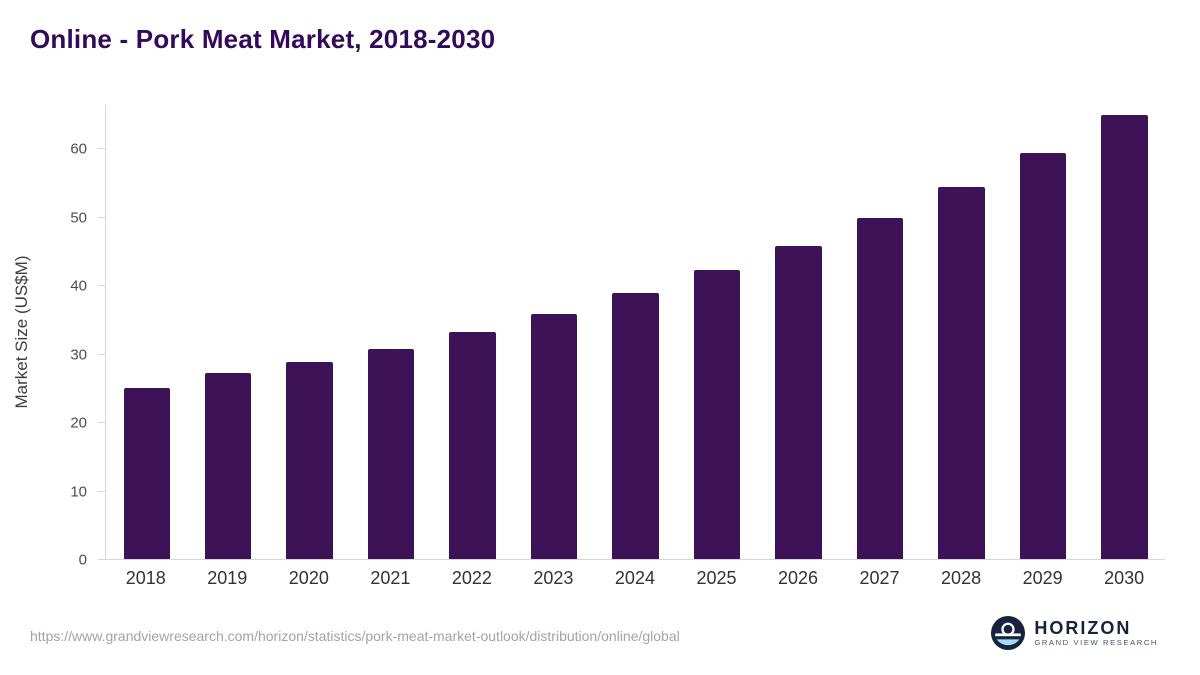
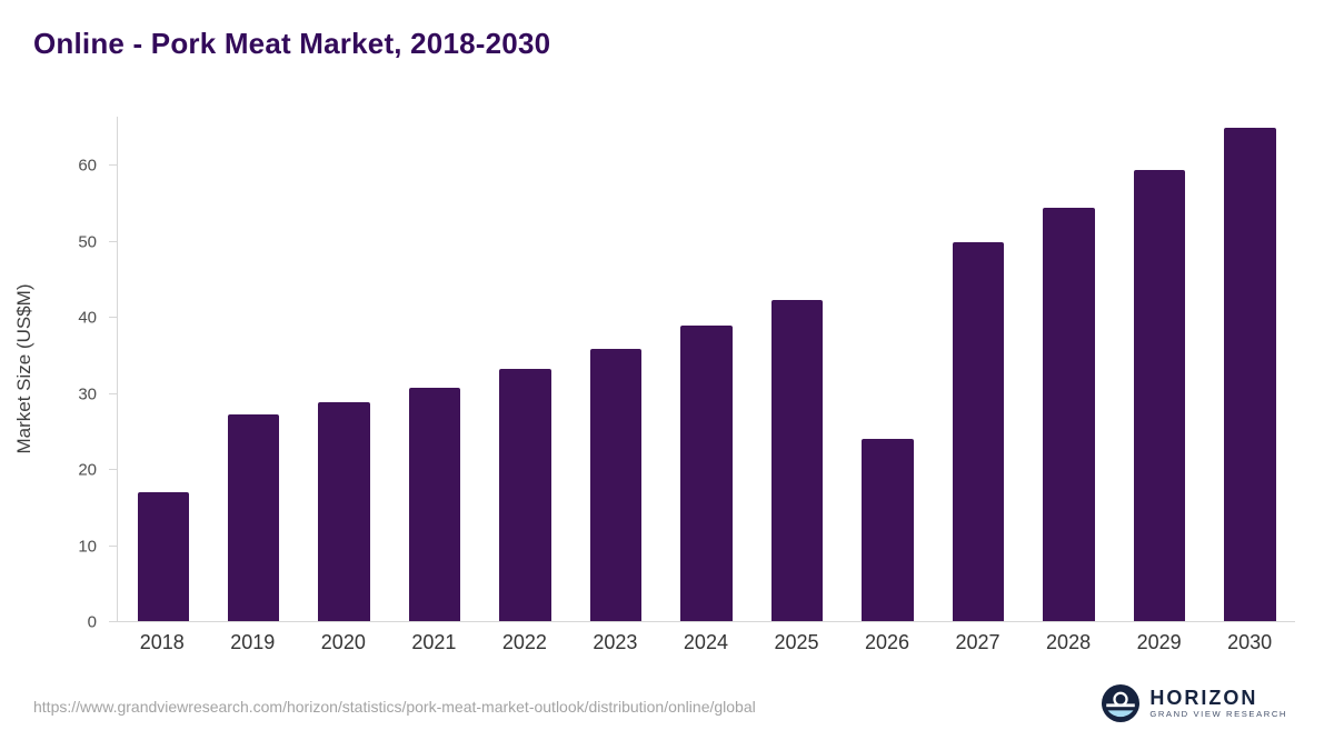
2018: 25 -> 17
2026: 46 -> 24
